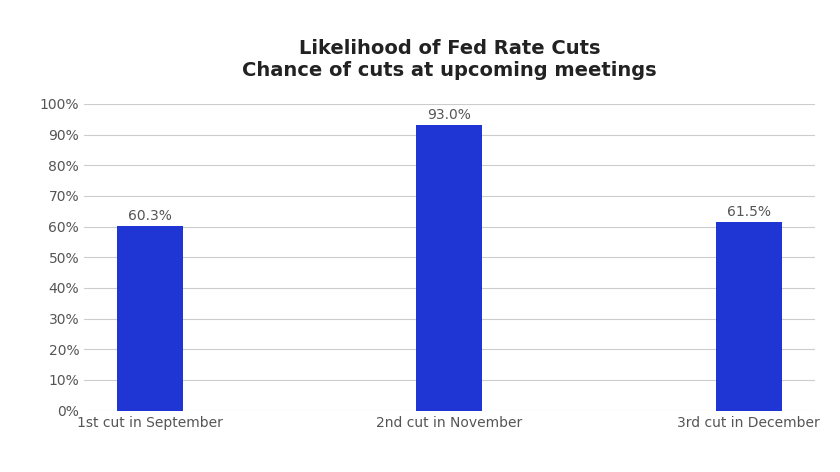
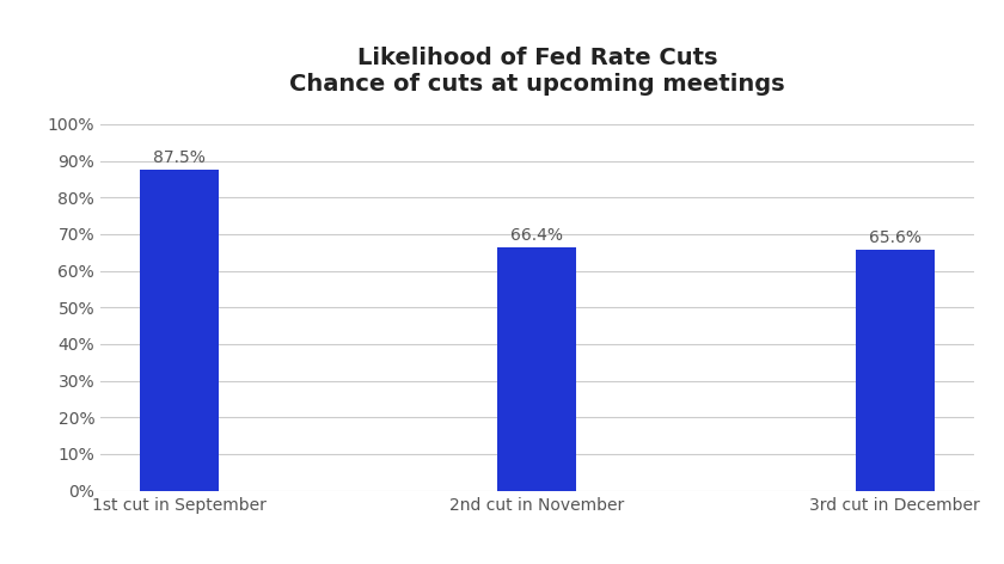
1st cut in September: 60.3% -> 87.5%
2nd cut in November: 93.0% -> 66.4%
3rd cut in December: 61.5% -> 65.6%
